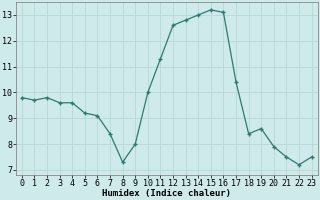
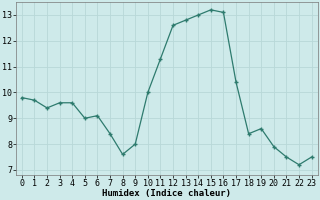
2: 9.8 -> 9.4
5: 9.2 -> 9.0
8: 7.3 -> 7.6
